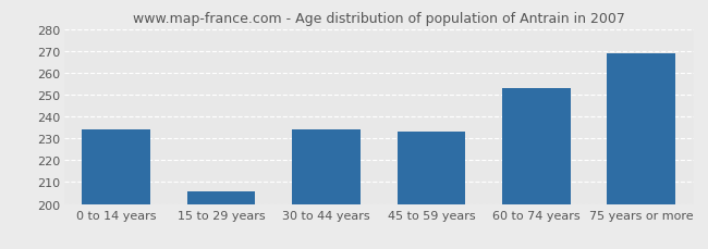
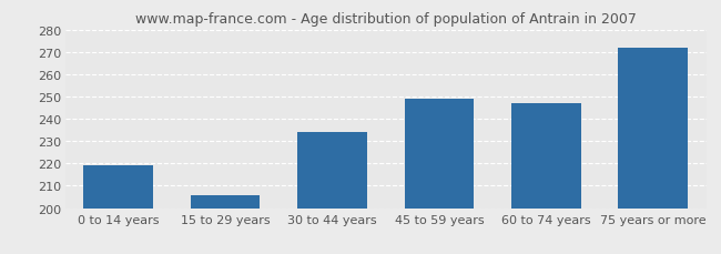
0 to 14 years: 234 -> 219
45 to 59 years: 233 -> 249
60 to 74 years: 253 -> 247
75 years or more: 269 -> 272
